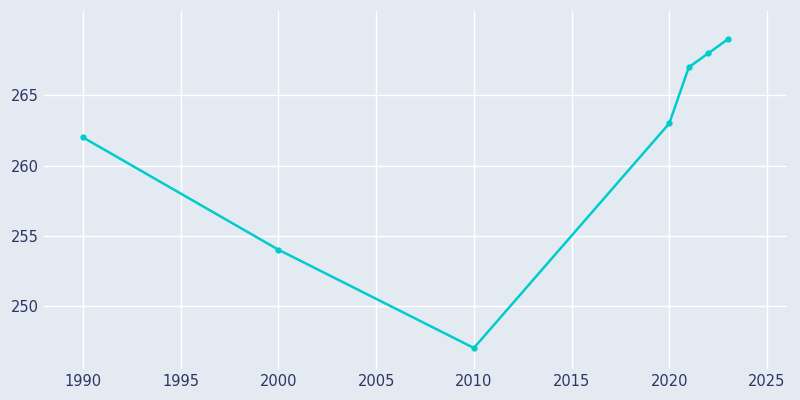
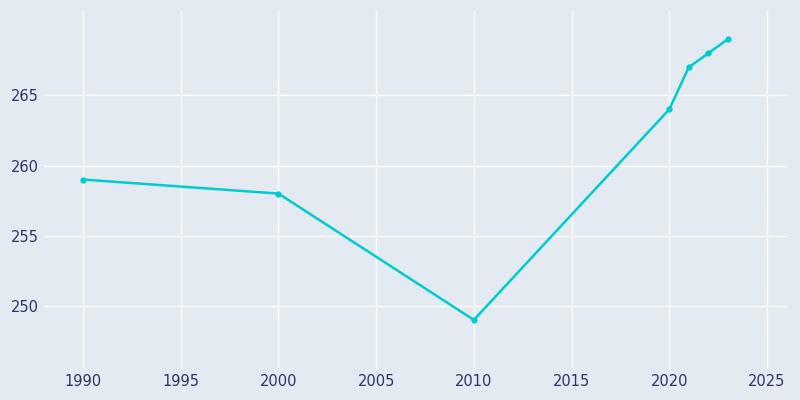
1990: 262 -> 259
2000: 254 -> 258
2010: 247 -> 249
2020: 263 -> 264
